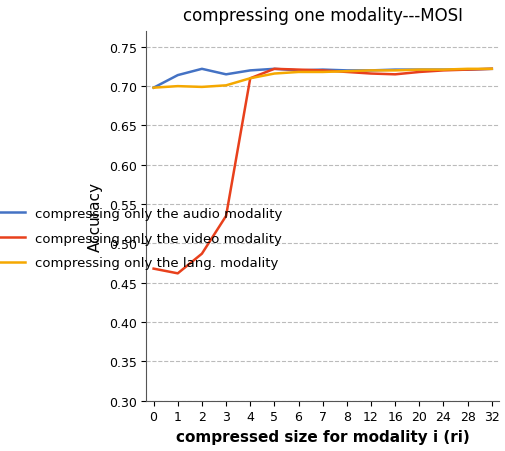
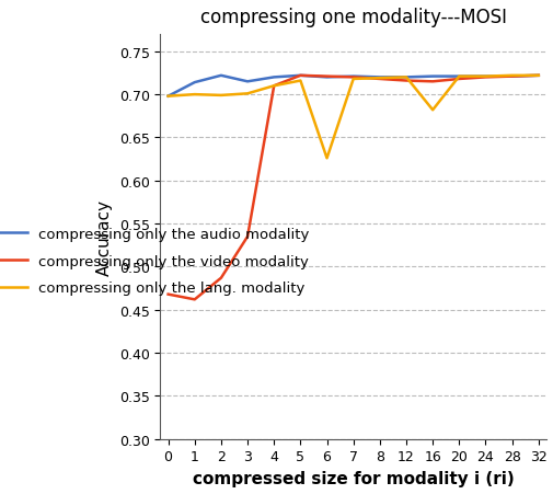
compressing only the lang. modality/6: 0.718 -> 0.626
compressing only the lang. modality/16: 0.720 -> 0.682
